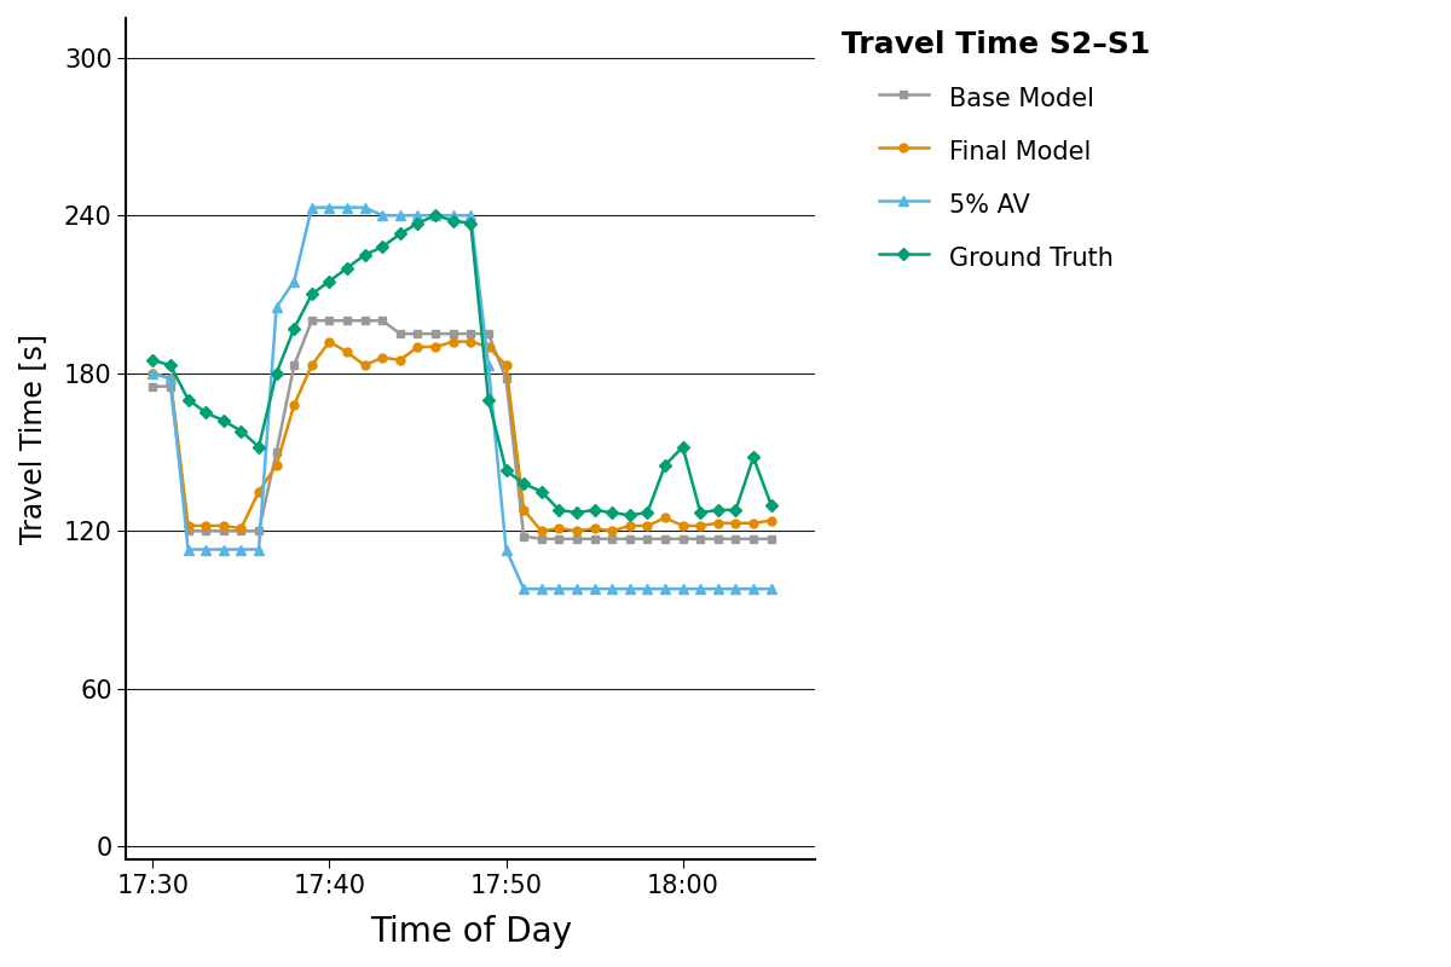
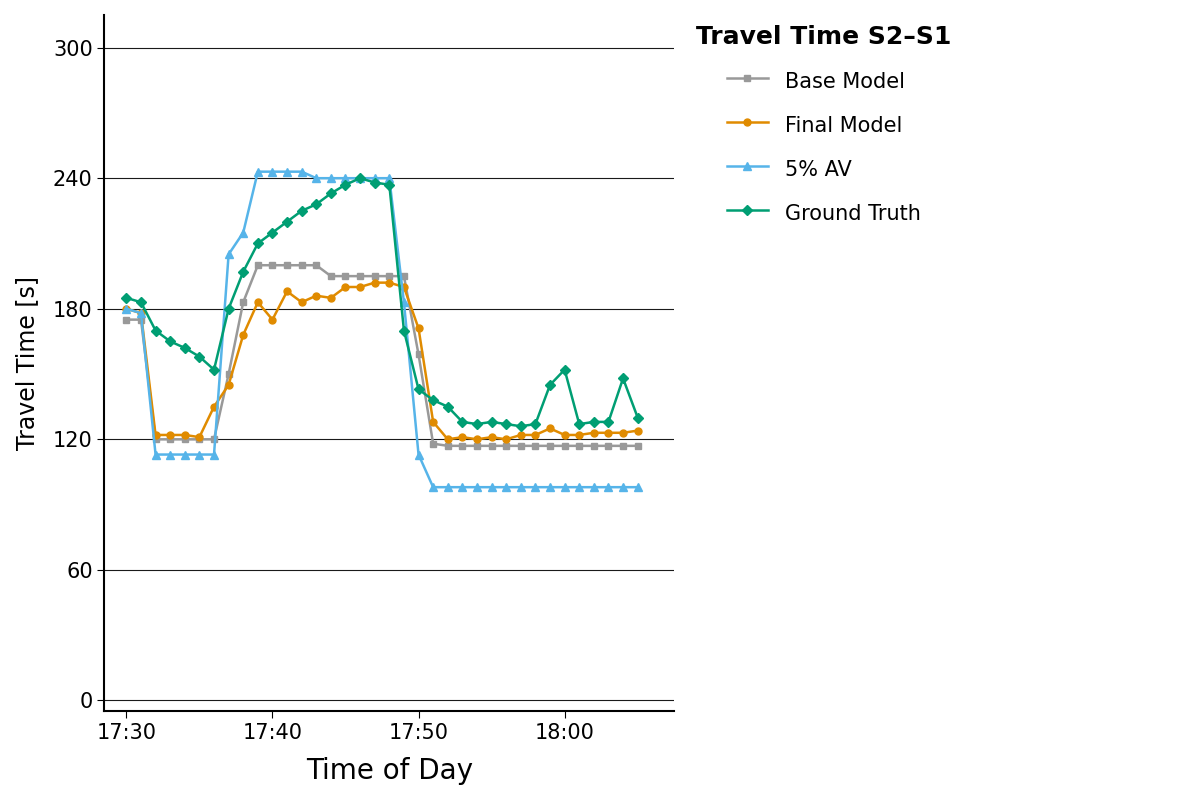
Final Model/17:40: 192 -> 175
Base Model/17:50: 178 -> 159
Final Model/17:50: 183 -> 171
